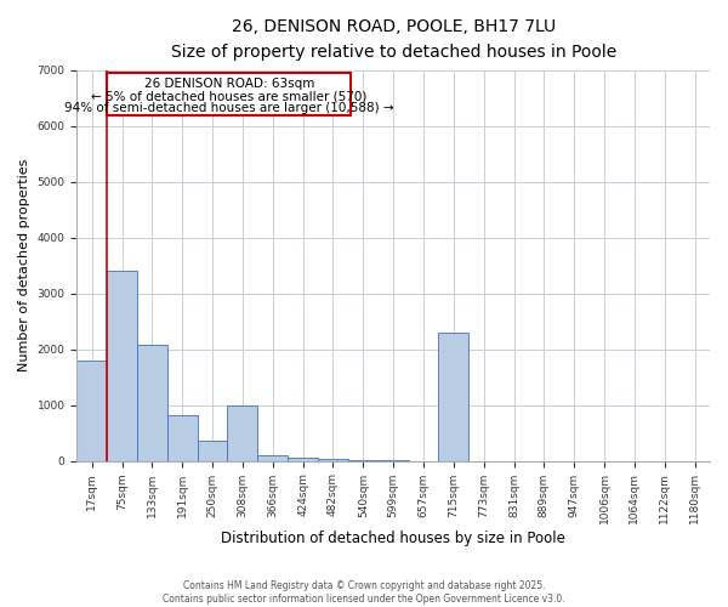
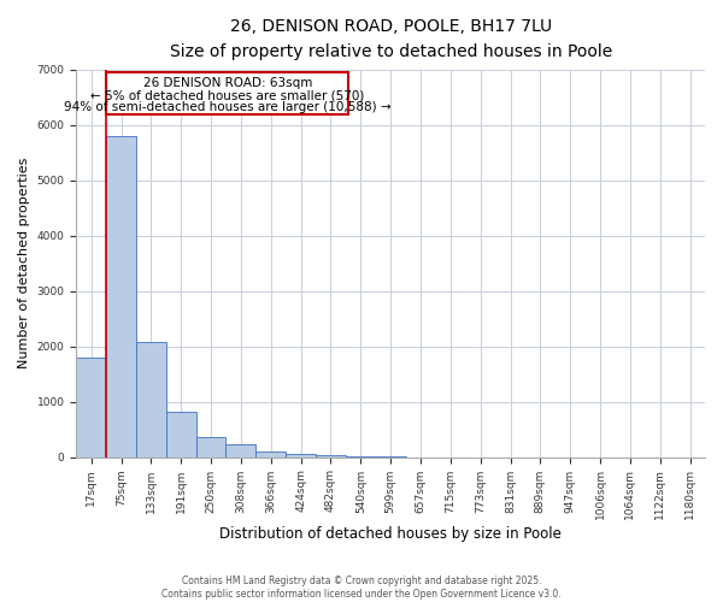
75sqm: 3400 -> 5800
308sqm: 1000 -> 220
715sqm: 2300 -> 0
